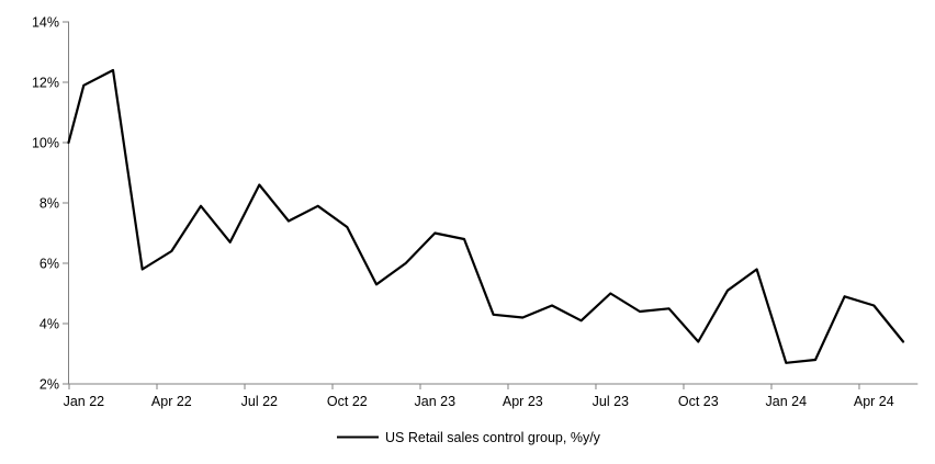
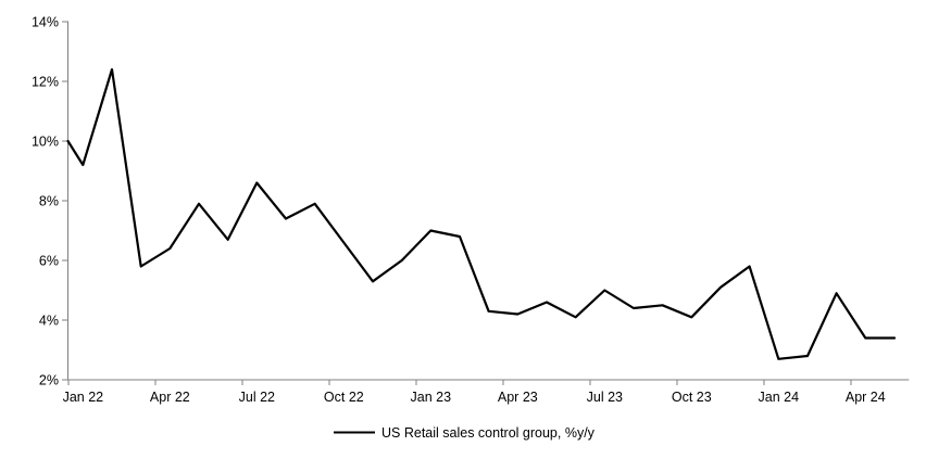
Jan 22: 11.9% -> 9.2%
Oct 22: 7.2% -> 6.6%
Oct 23: 3.4% -> 4.1%
Apr 24: 4.6% -> 3.4%
